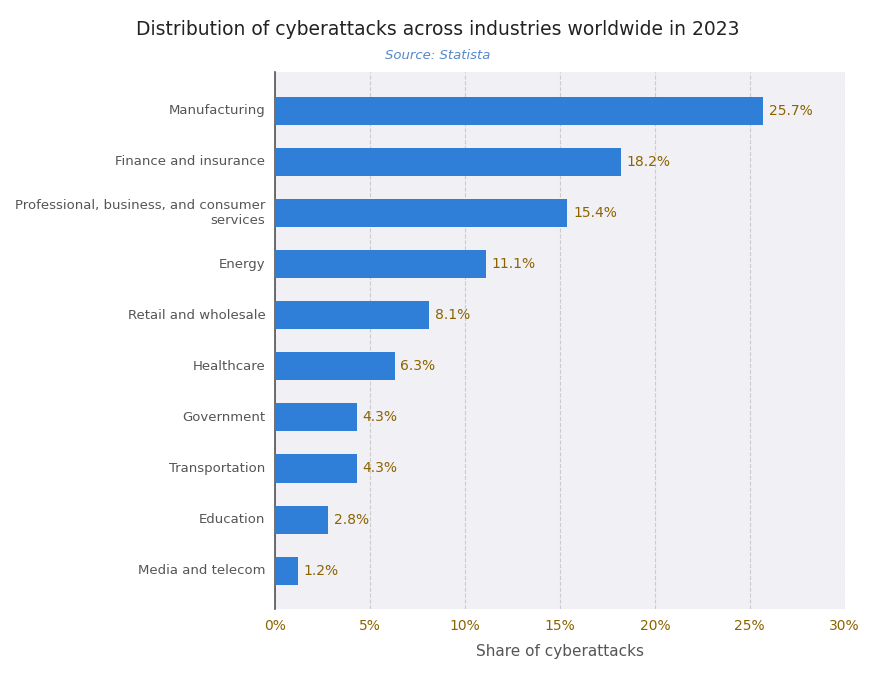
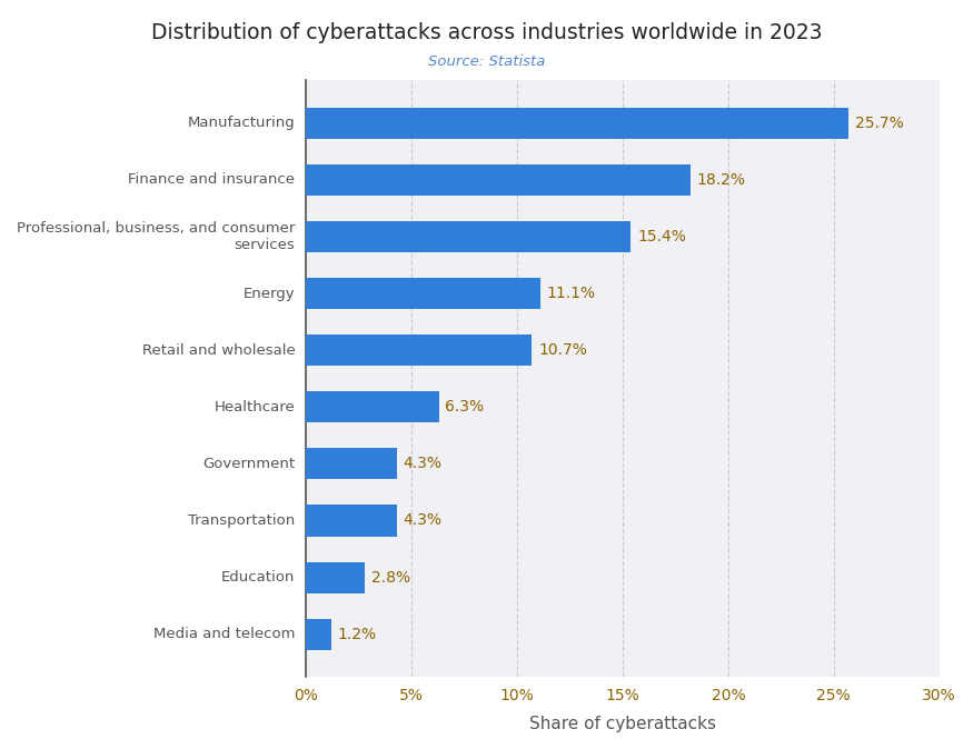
Retail and wholesale: 8.1% -> 10.7%
